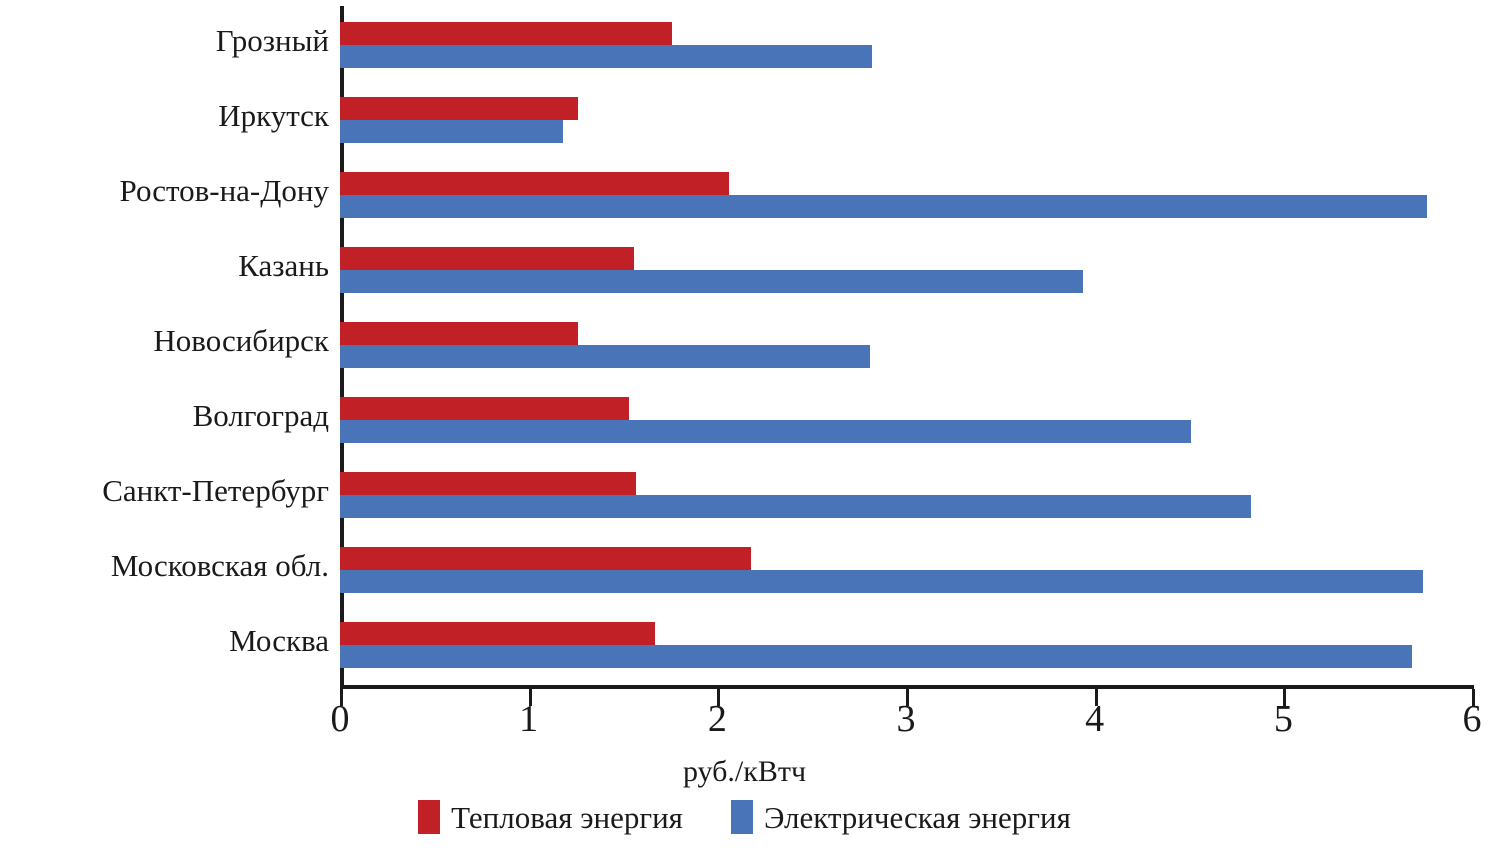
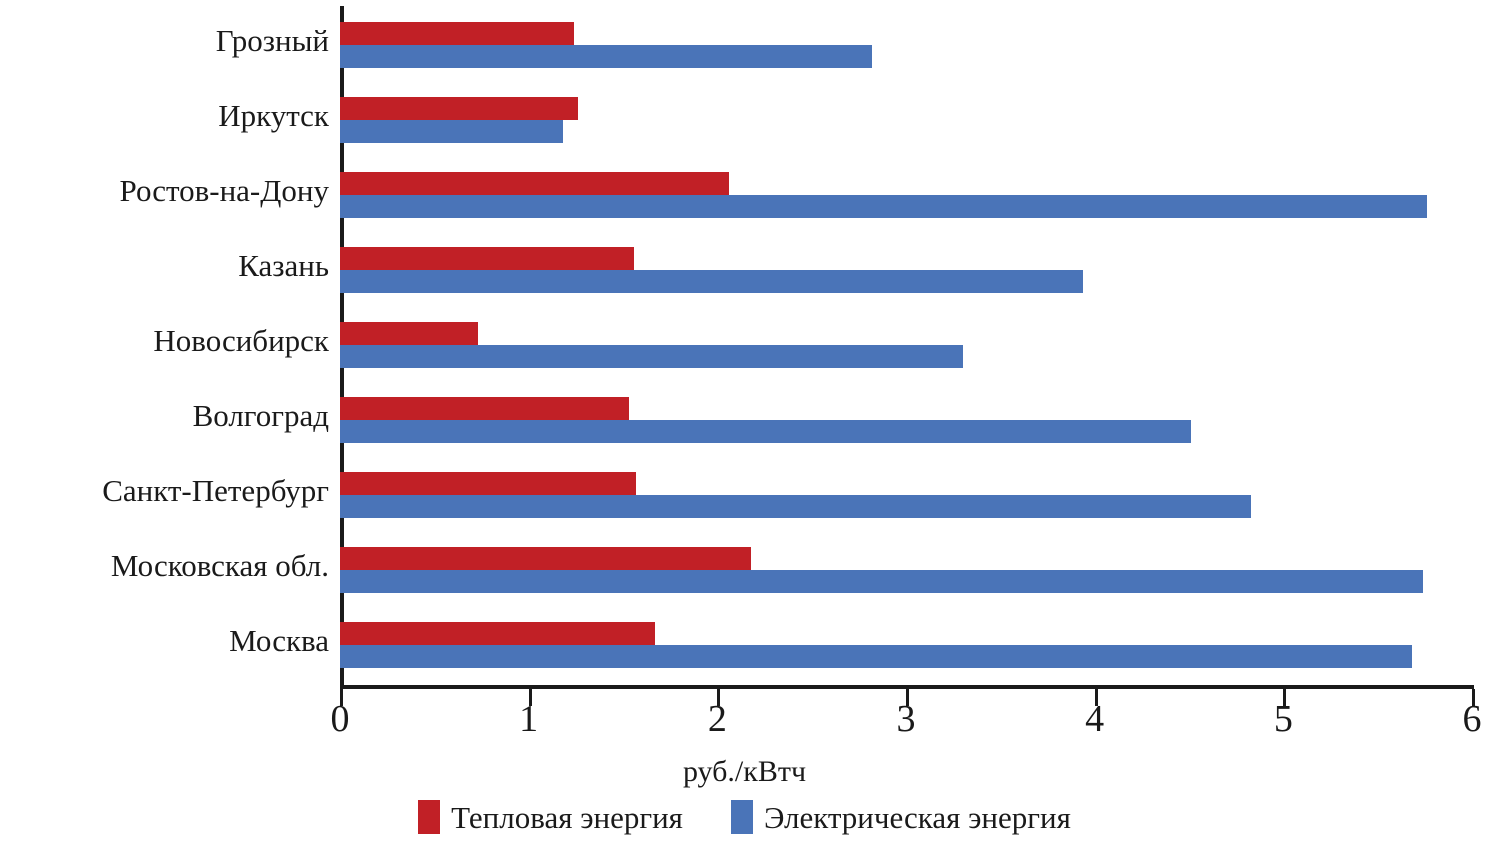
Тепловая энергия/Грозный: 1.76 -> 1.24
Тепловая энергия/Новосибирск: 1.26 -> 0.73
Электрическая энергия/Новосибирск: 2.81 -> 3.30
